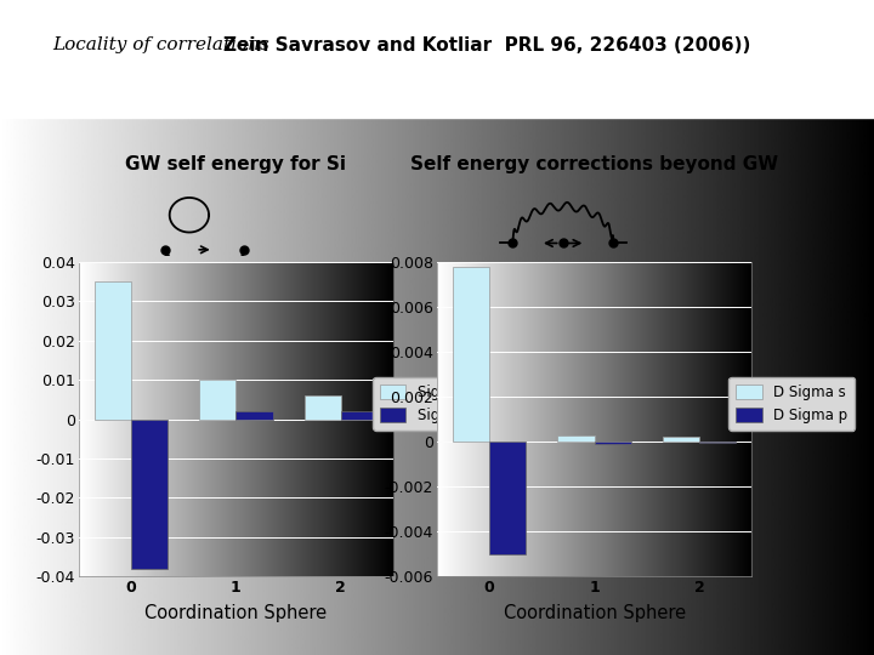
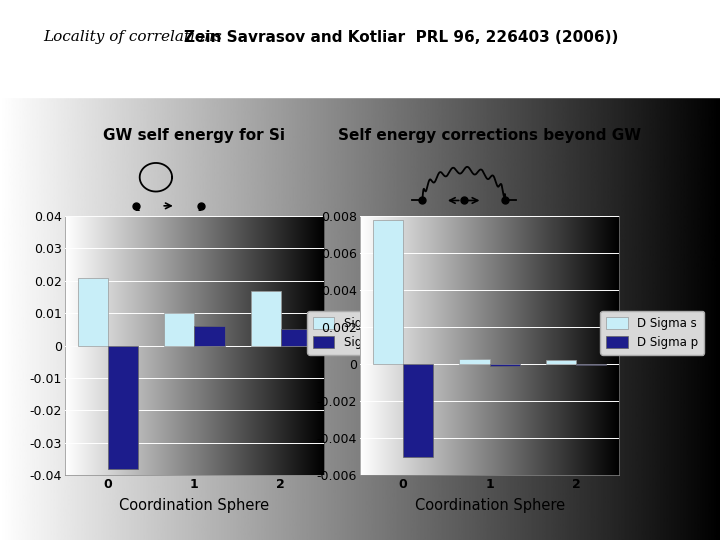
GW self energy for Si/Sigma s o/0: 0.035 -> 0.021
GW self energy for Si/Sigma p o/1: 0.002 -> 0.006
GW self energy for Si/Sigma s o/2: 0.006 -> 0.017
GW self energy for Si/Sigma p o/2: 0.002 -> 0.005
